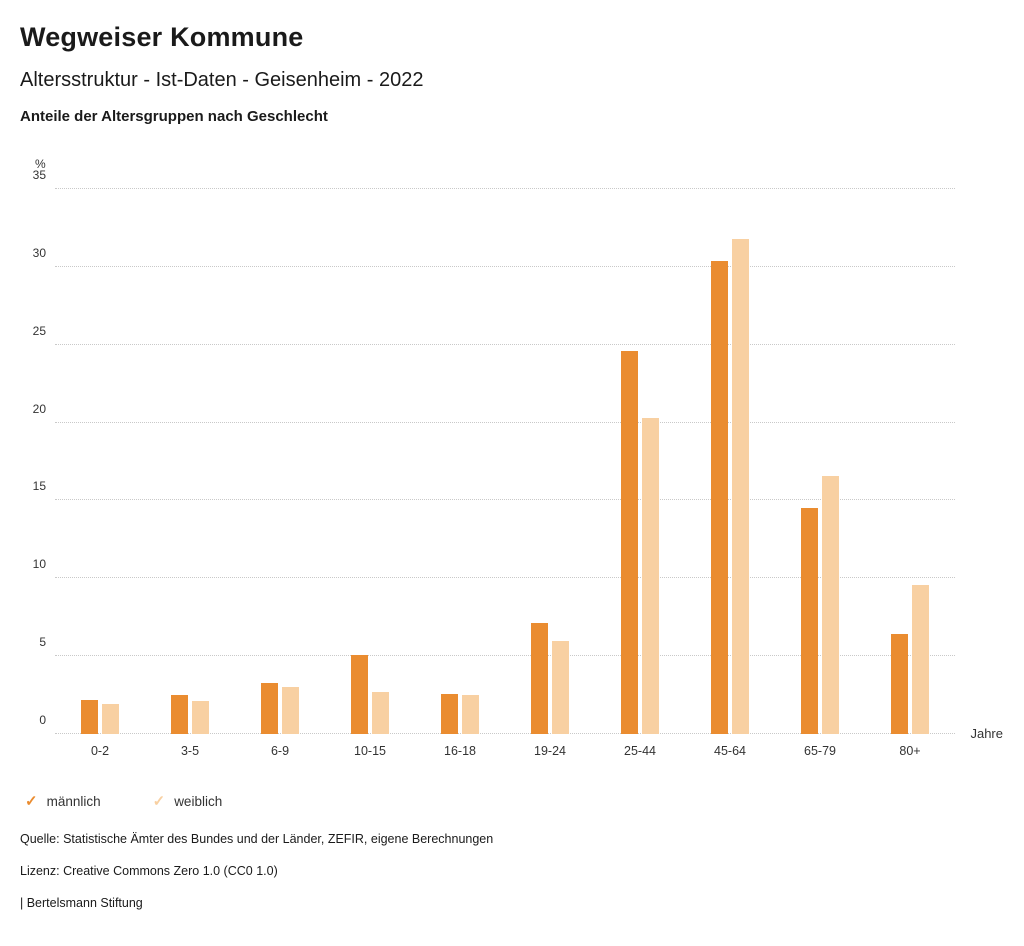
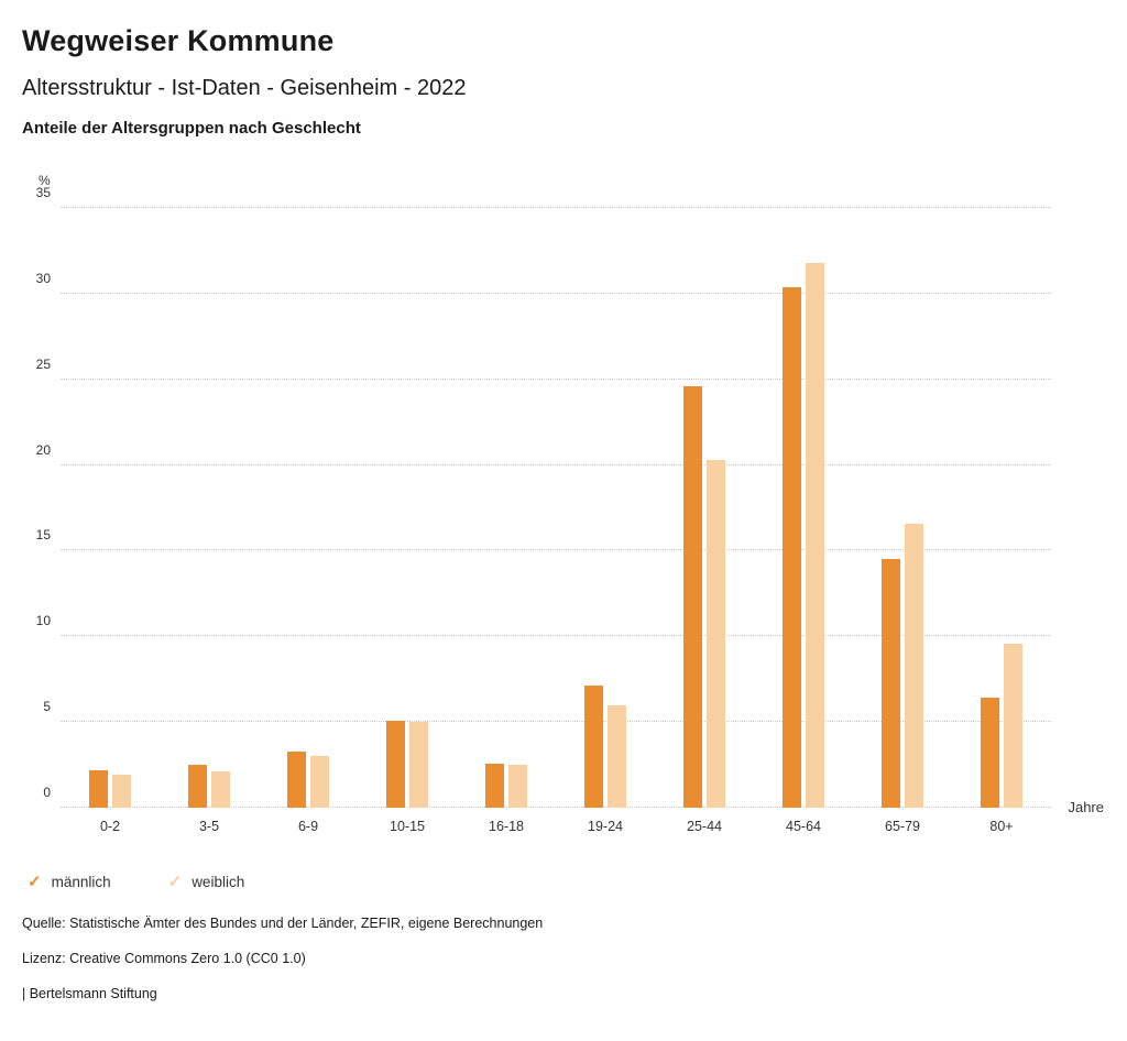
weiblich/10-15: 2.7 -> 5.0
